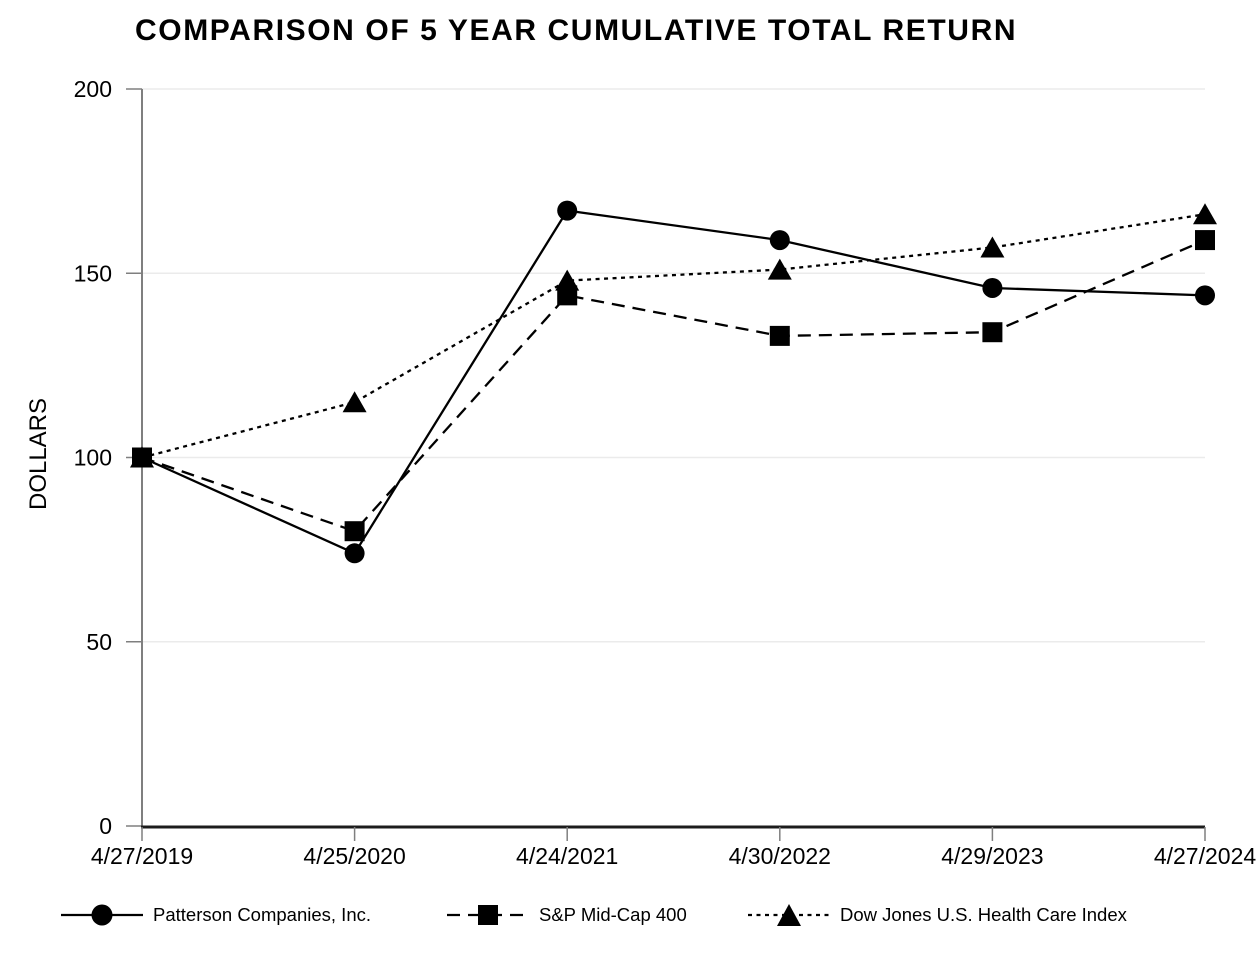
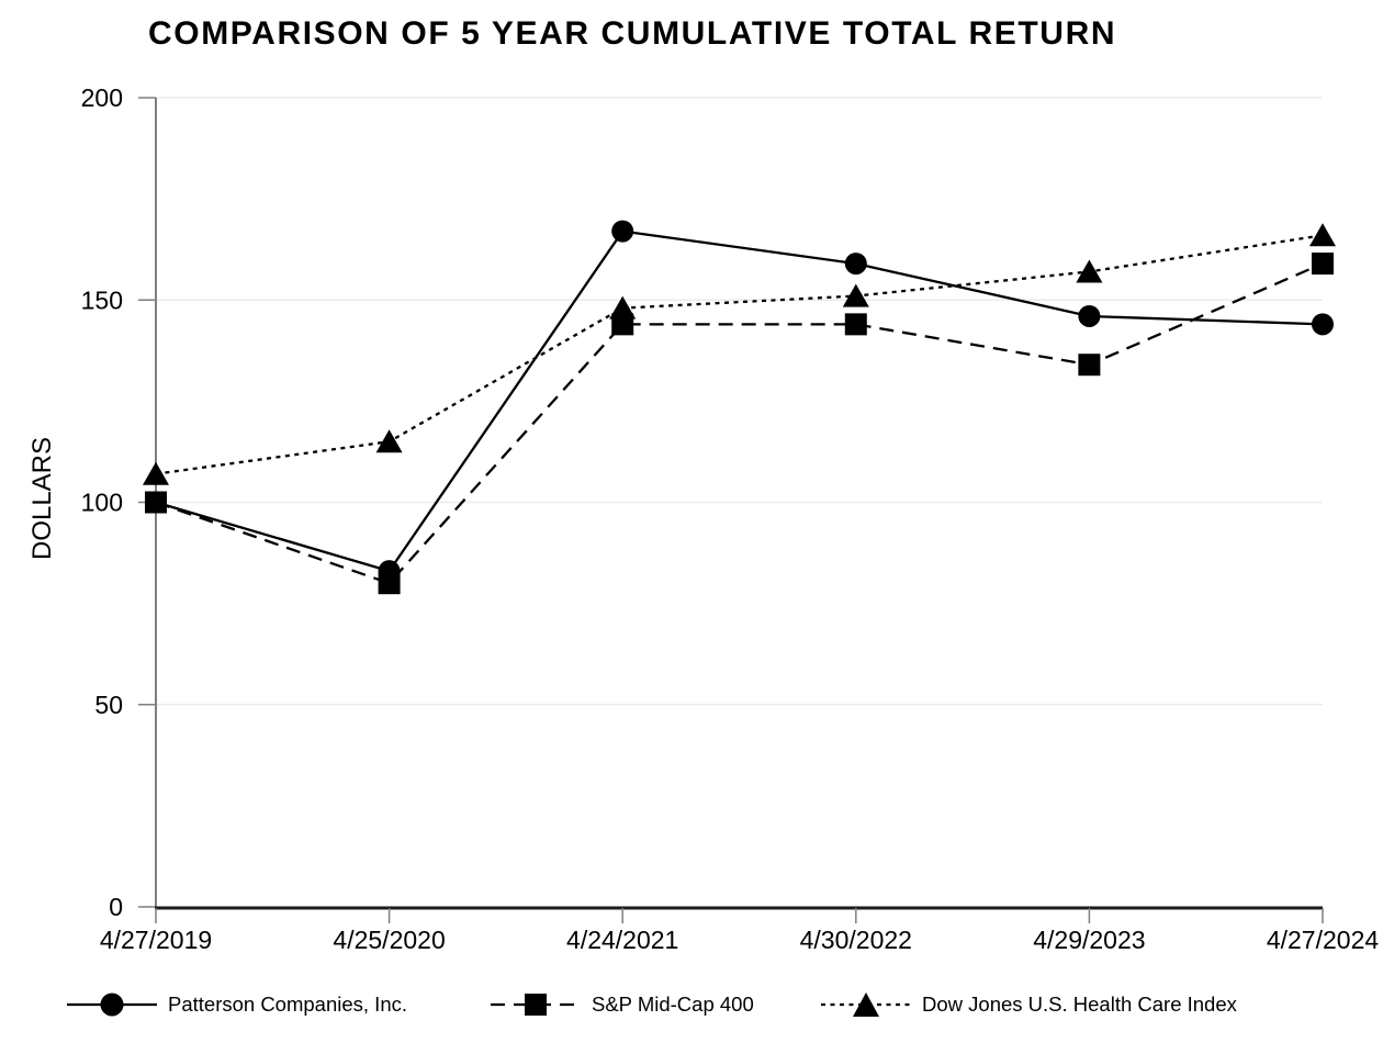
Dow Jones U.S. Health Care Index/4/27/2019: 100 -> 107
Patterson Companies, Inc./4/25/2020: 74 -> 83
S&P Mid-Cap 400/4/30/2022: 133 -> 144
